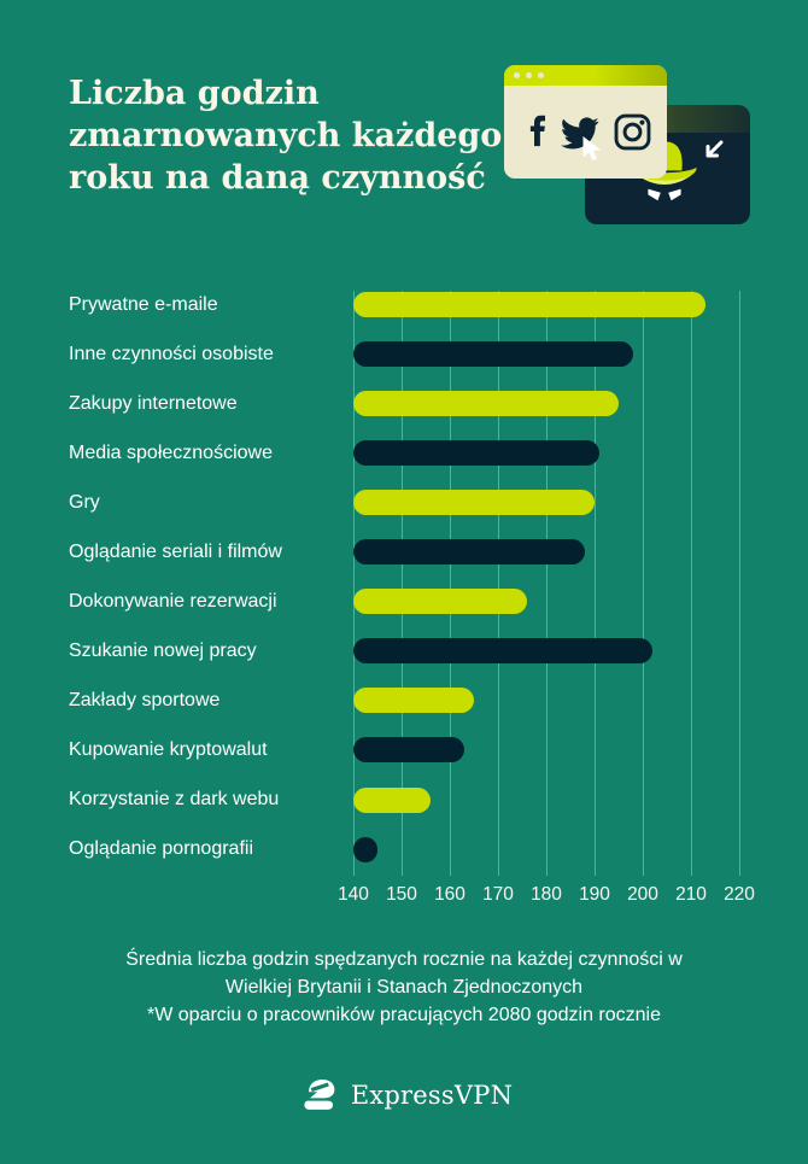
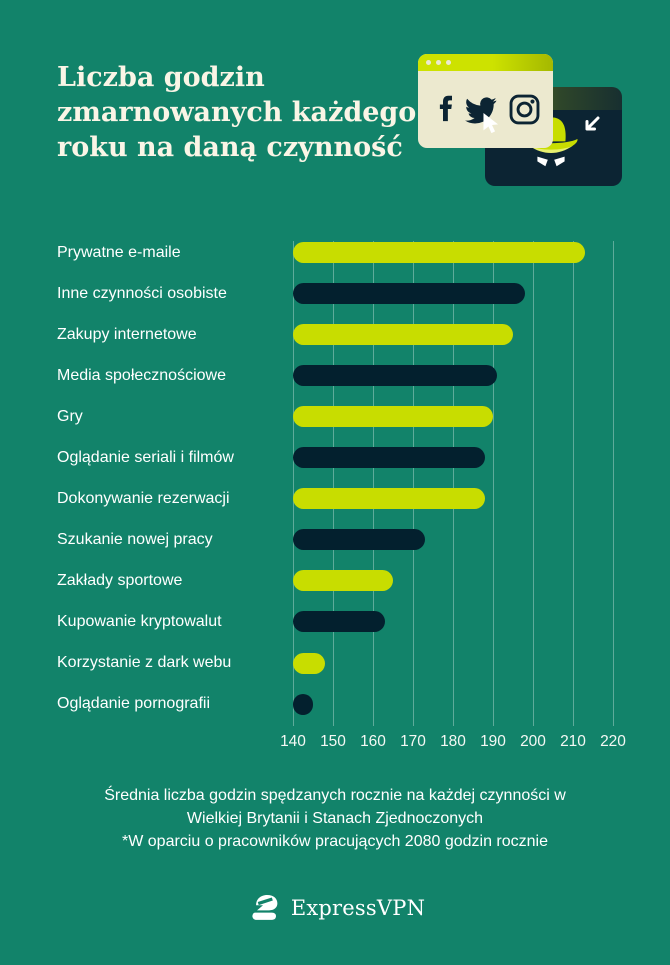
Dokonywanie rezerwacji: 176 -> 188
Szukanie nowej pracy: 202 -> 173
Korzystanie z dark webu: 156 -> 148
